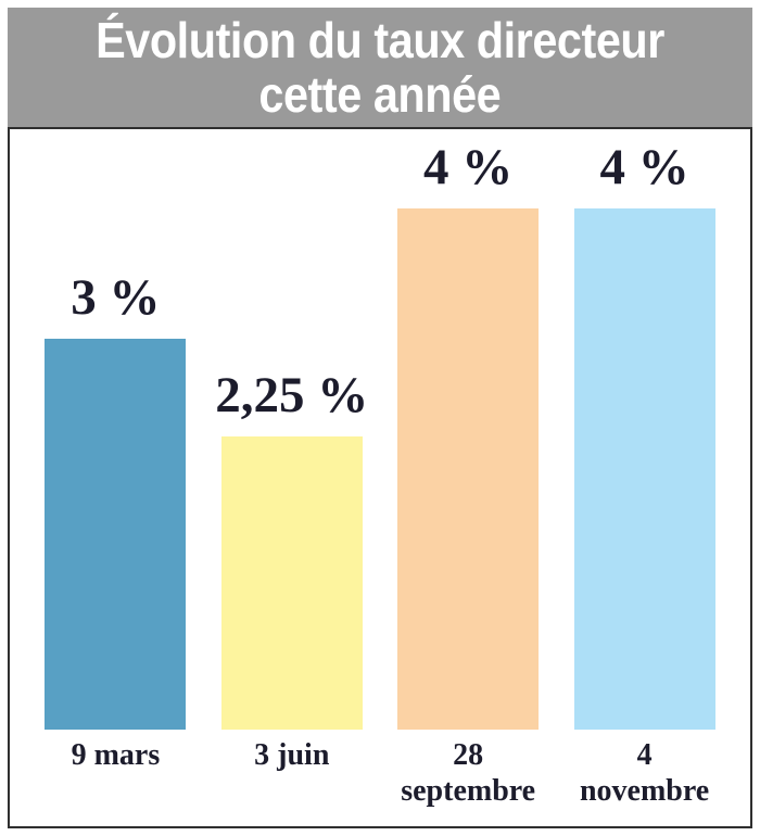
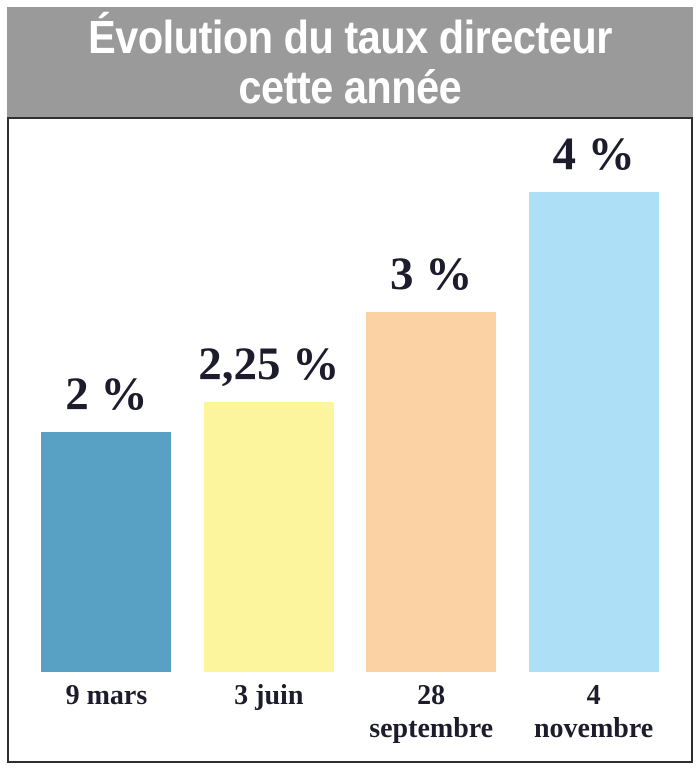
9 mars: 3 -> 2
28 septembre: 4 -> 3
